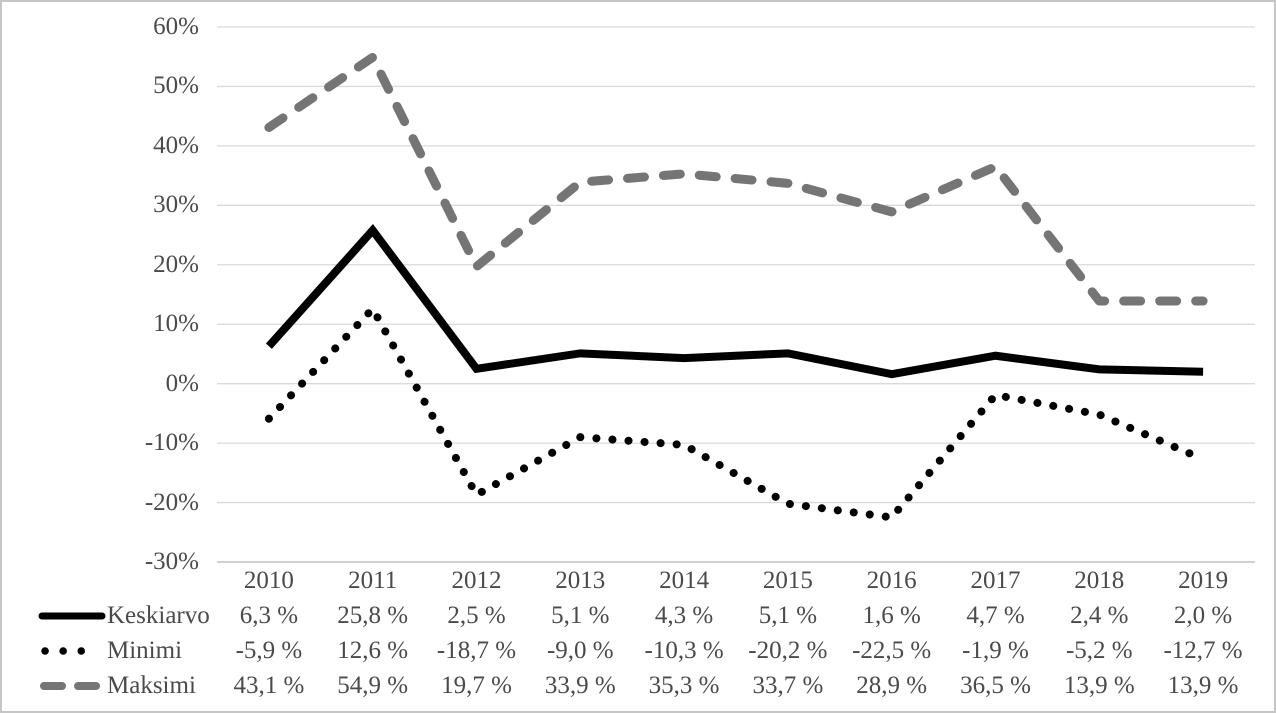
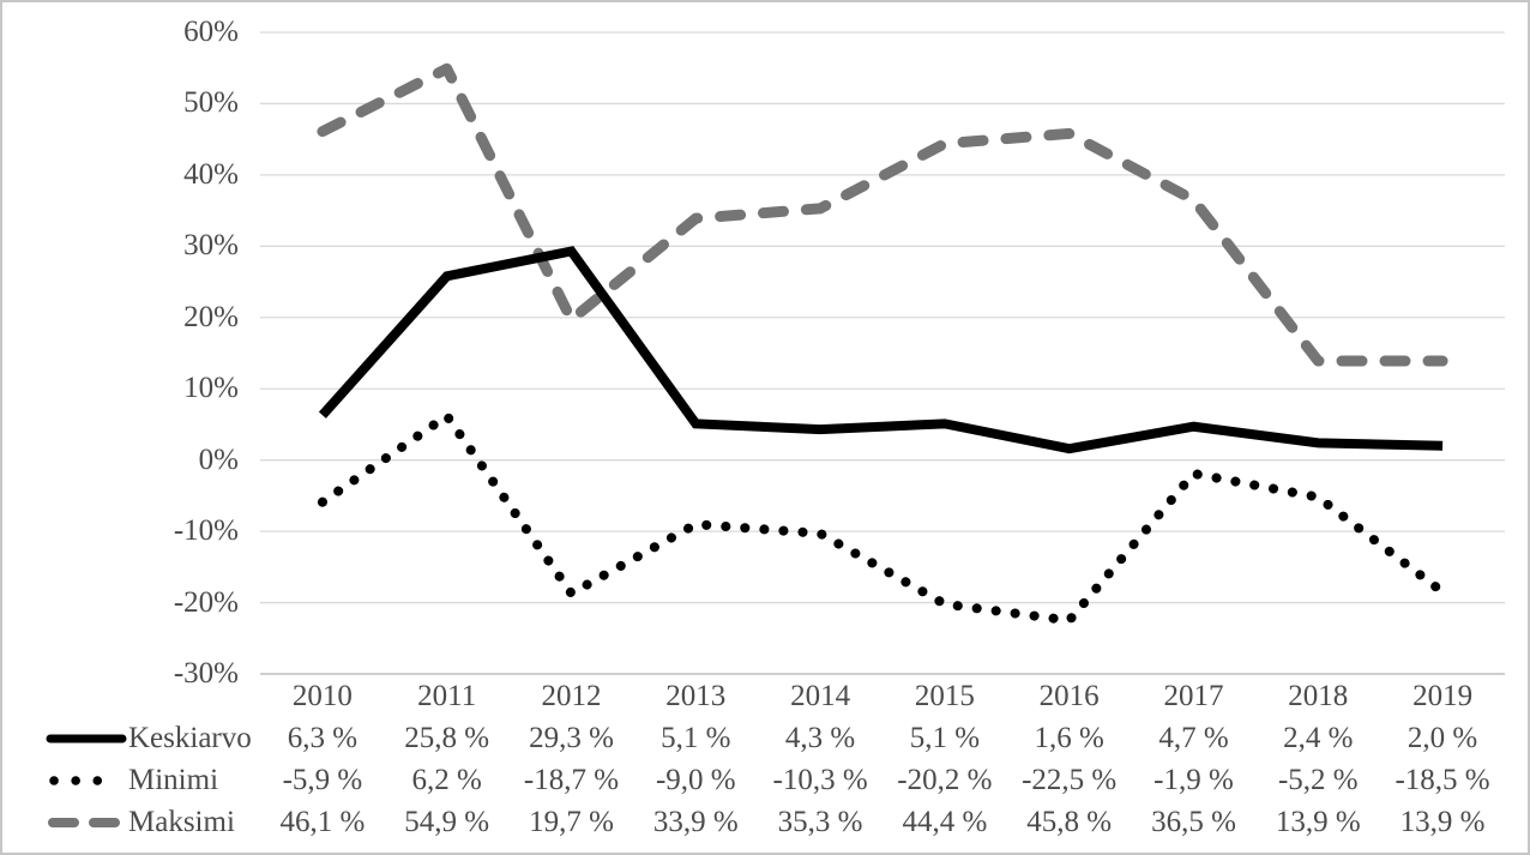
Maksimi/2010: 43,1 -> 46,1
Minimi/2011: 12,6 -> 6,2
Keskiarvo/2012: 2,5 -> 29,3
Maksimi/2015: 33,7 -> 44,4
Maksimi/2016: 28,9 -> 45,8
Minimi/2019: -12,7 -> -18,5
